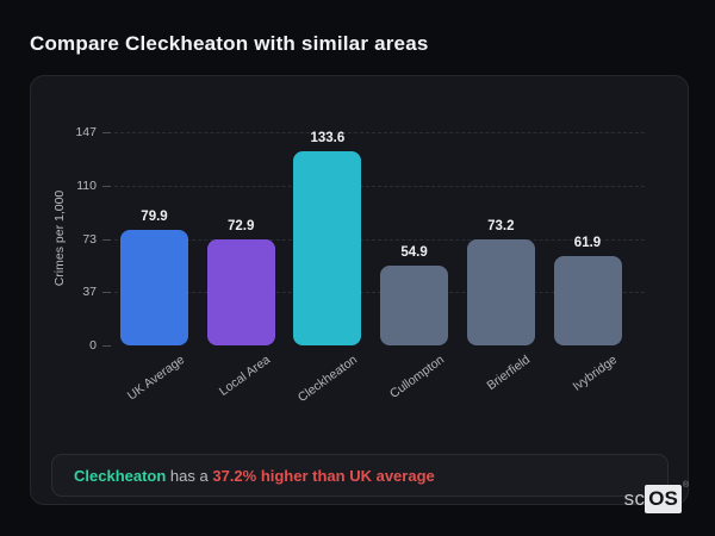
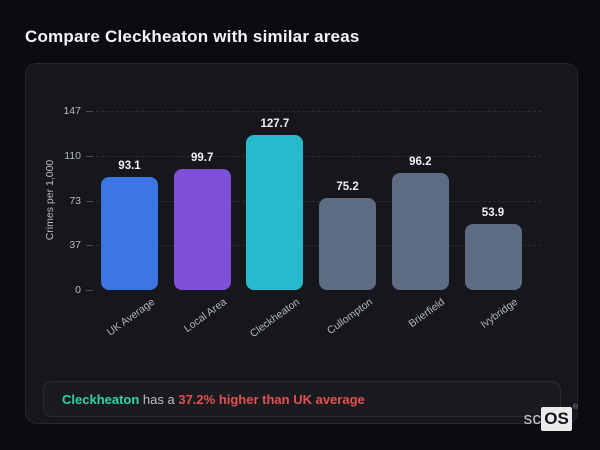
UK Average: 79.9 -> 93.1
Local Area: 72.9 -> 99.7
Cleckheaton: 133.6 -> 127.7
Cullompton: 54.9 -> 75.2
Brierfield: 73.2 -> 96.2
Ivybridge: 61.9 -> 53.9
